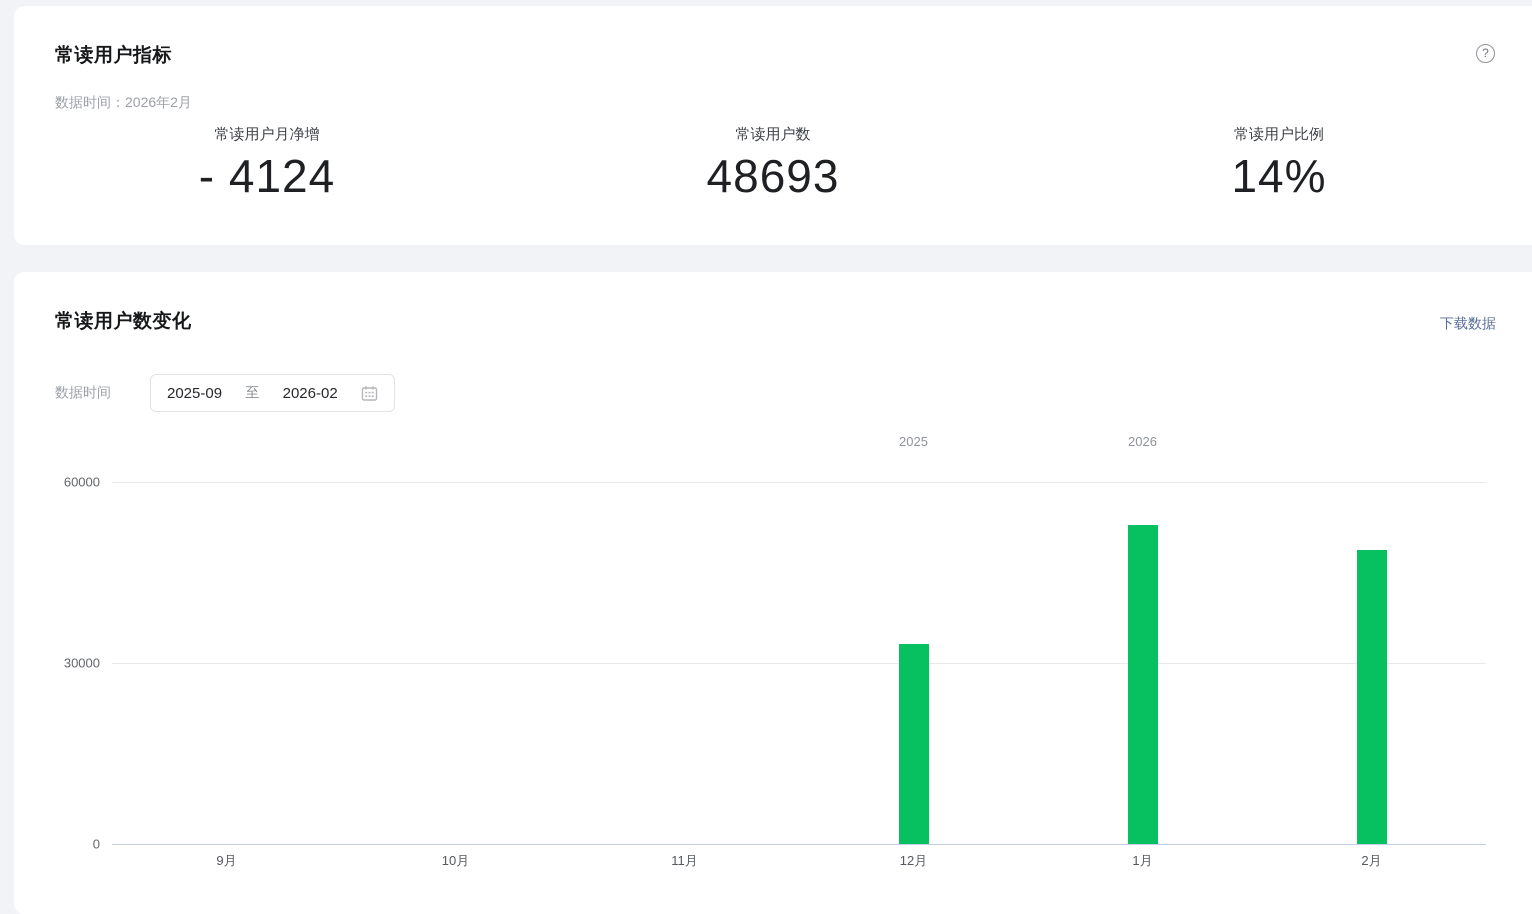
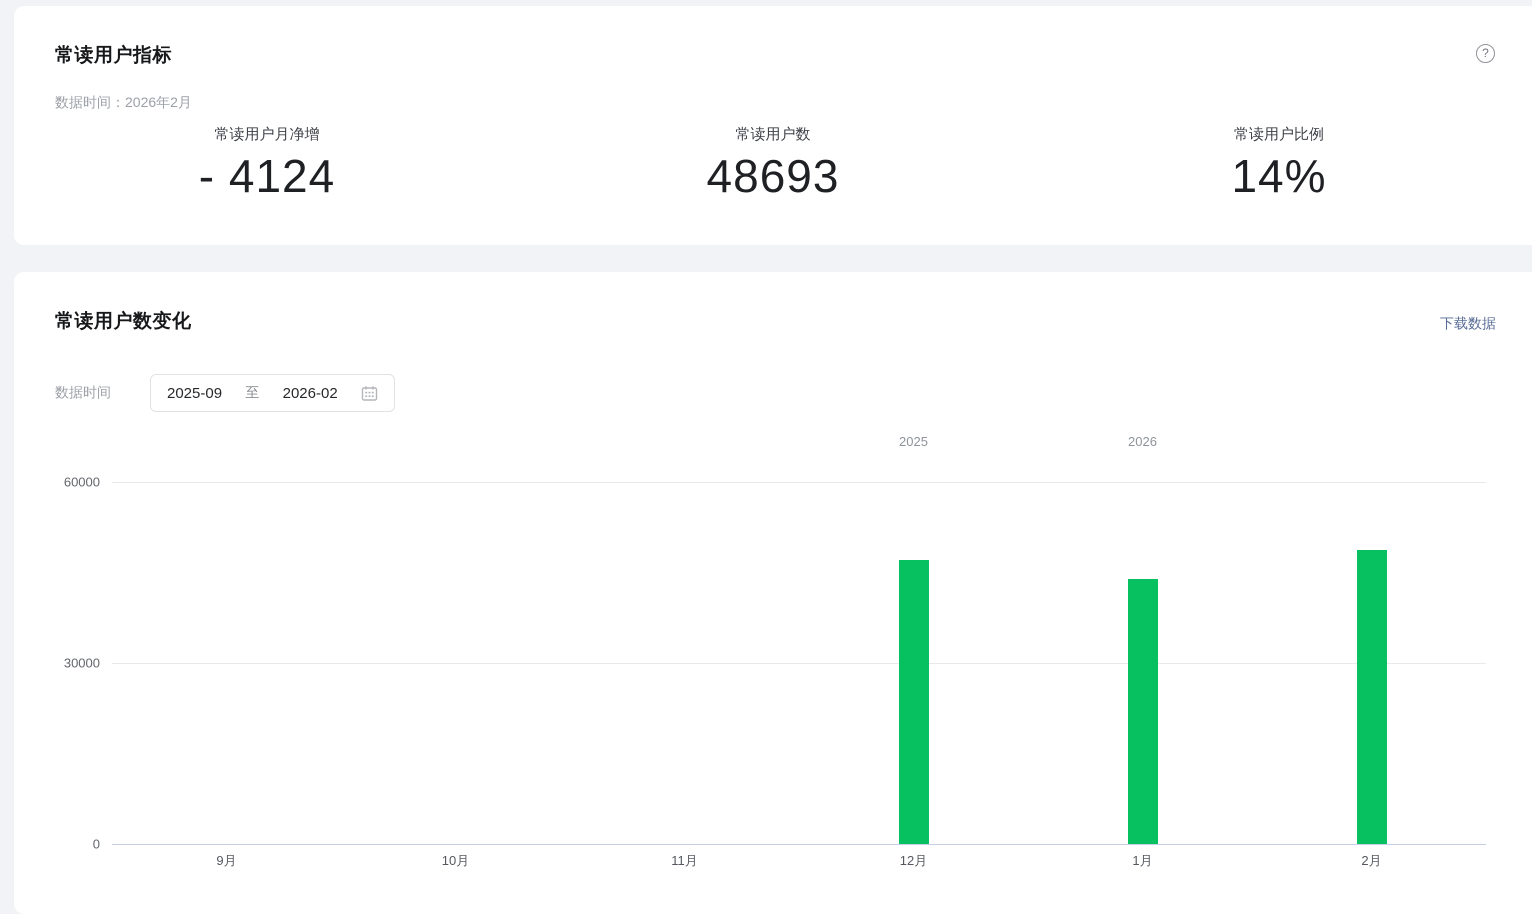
12月: 33000 -> 47000
1月: 53000 -> 44000
